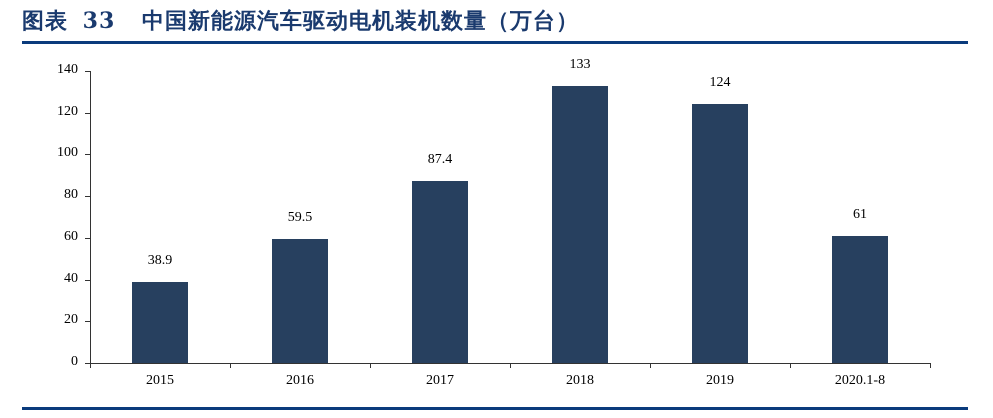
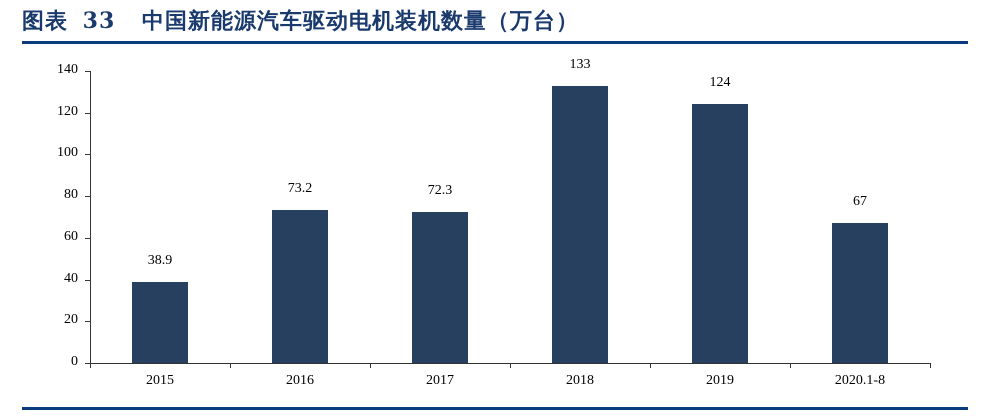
2016: 59.5 -> 73.2
2017: 87.4 -> 72.3
2020.1-8: 61 -> 67
